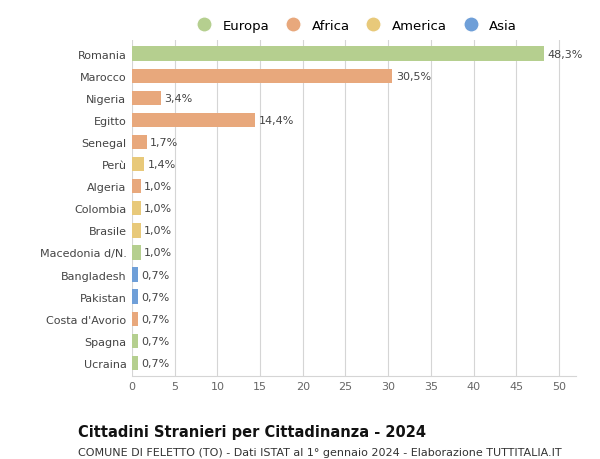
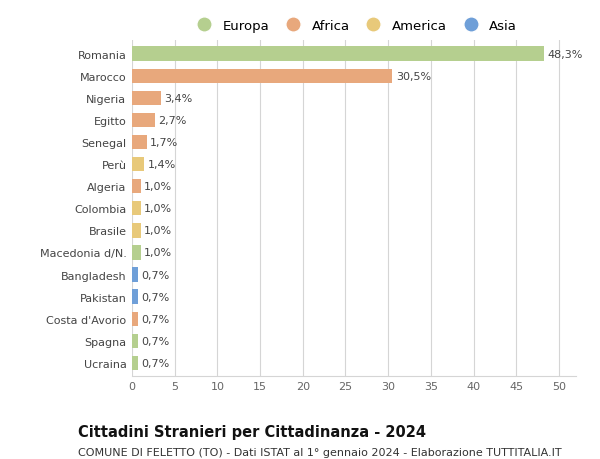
Egitto: 14,4% -> 2,7%
